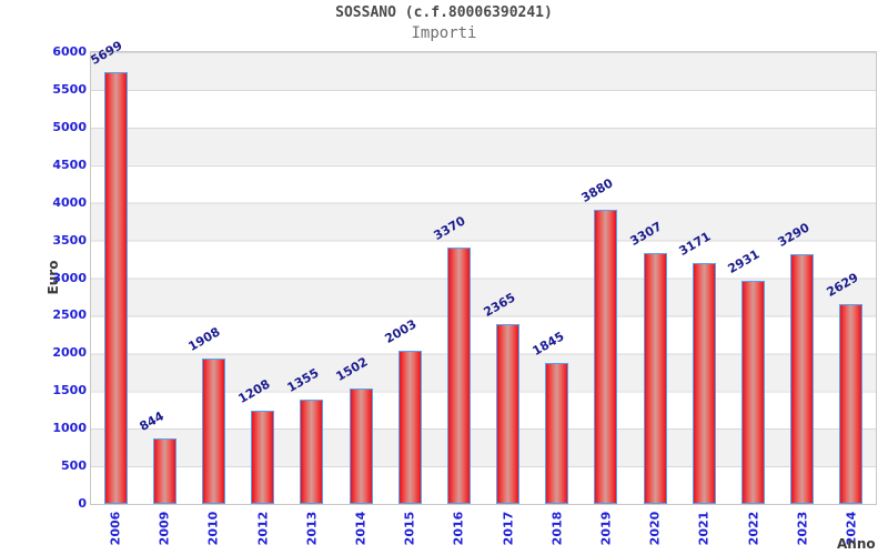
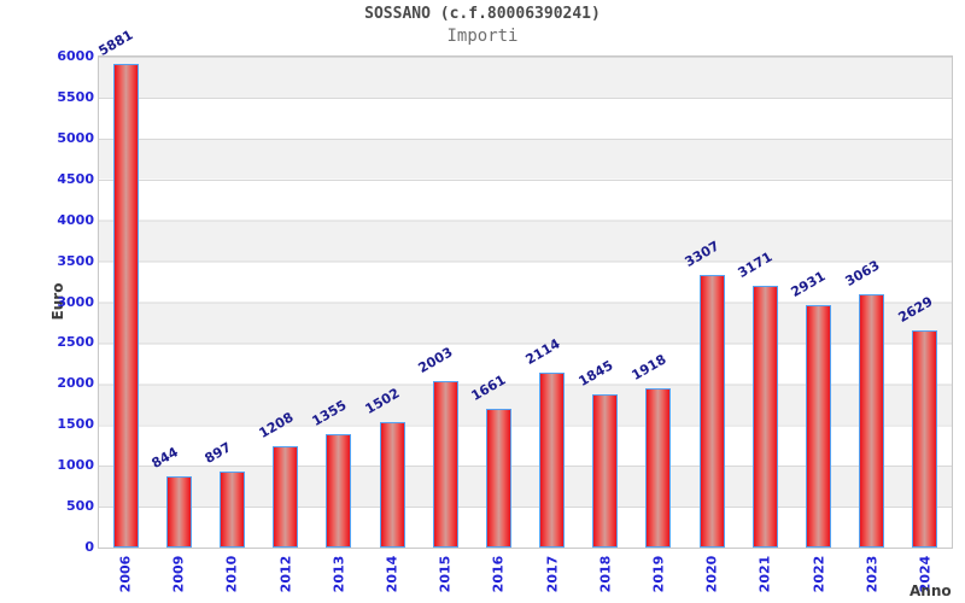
2006: 5699 -> 5881
2010: 1908 -> 897
2016: 3370 -> 1661
2017: 2365 -> 2114
2019: 3880 -> 1918
2023: 3290 -> 3063
